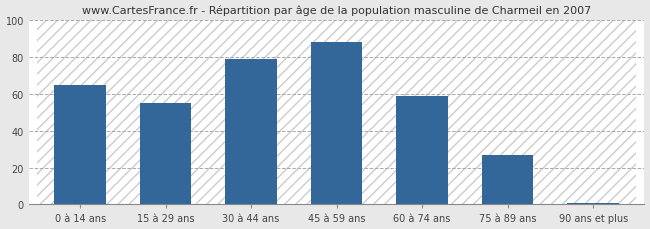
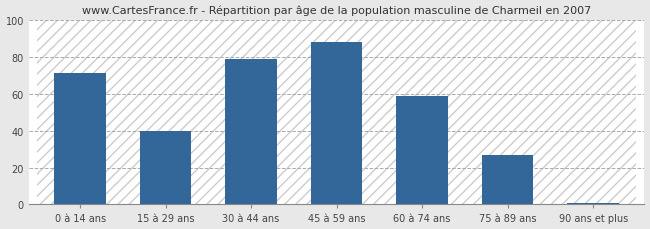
0 à 14 ans: 65 -> 71
15 à 29 ans: 55 -> 40
